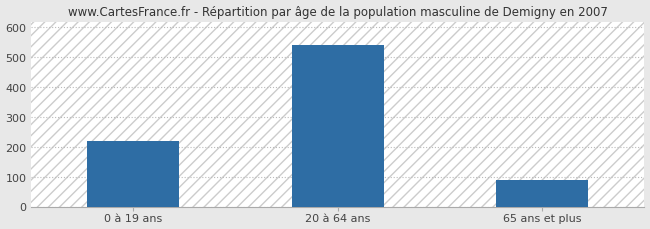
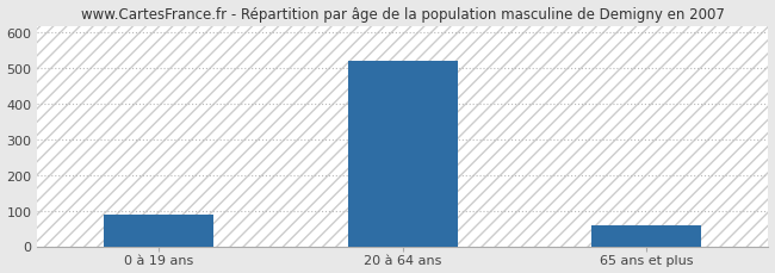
0 à 19 ans: 220 -> 90
20 à 64 ans: 540 -> 520
65 ans et plus: 90 -> 60
